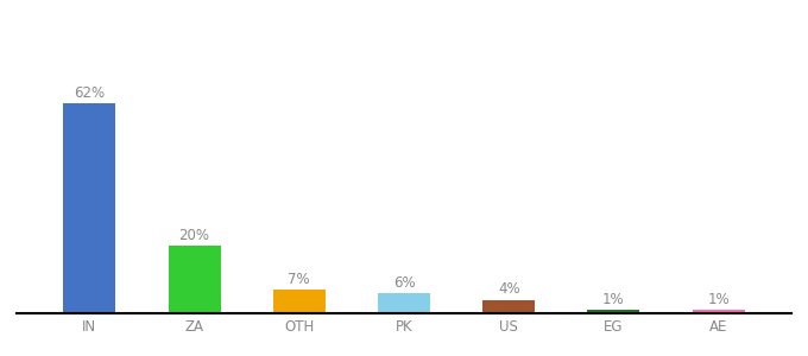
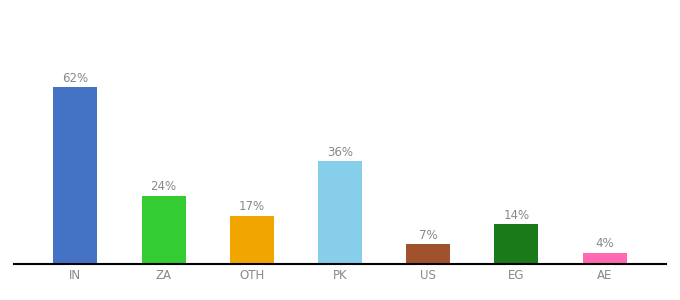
ZA: 20% -> 24%
OTH: 7% -> 17%
PK: 6% -> 36%
US: 4% -> 7%
EG: 1% -> 14%
AE: 1% -> 4%
